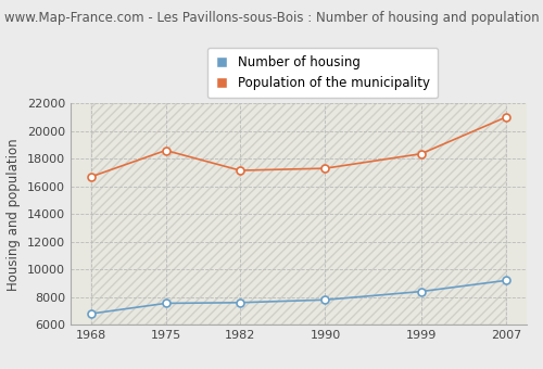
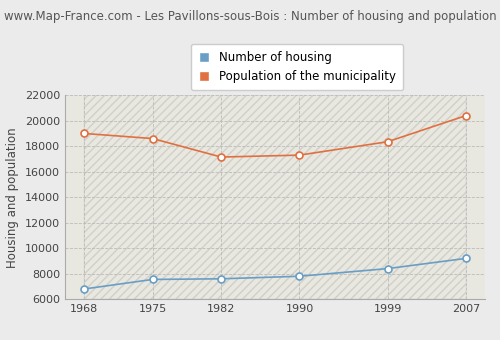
Population of the municipality/1968: 16700 -> 19000
Population of the municipality/2007: 21000 -> 20400
